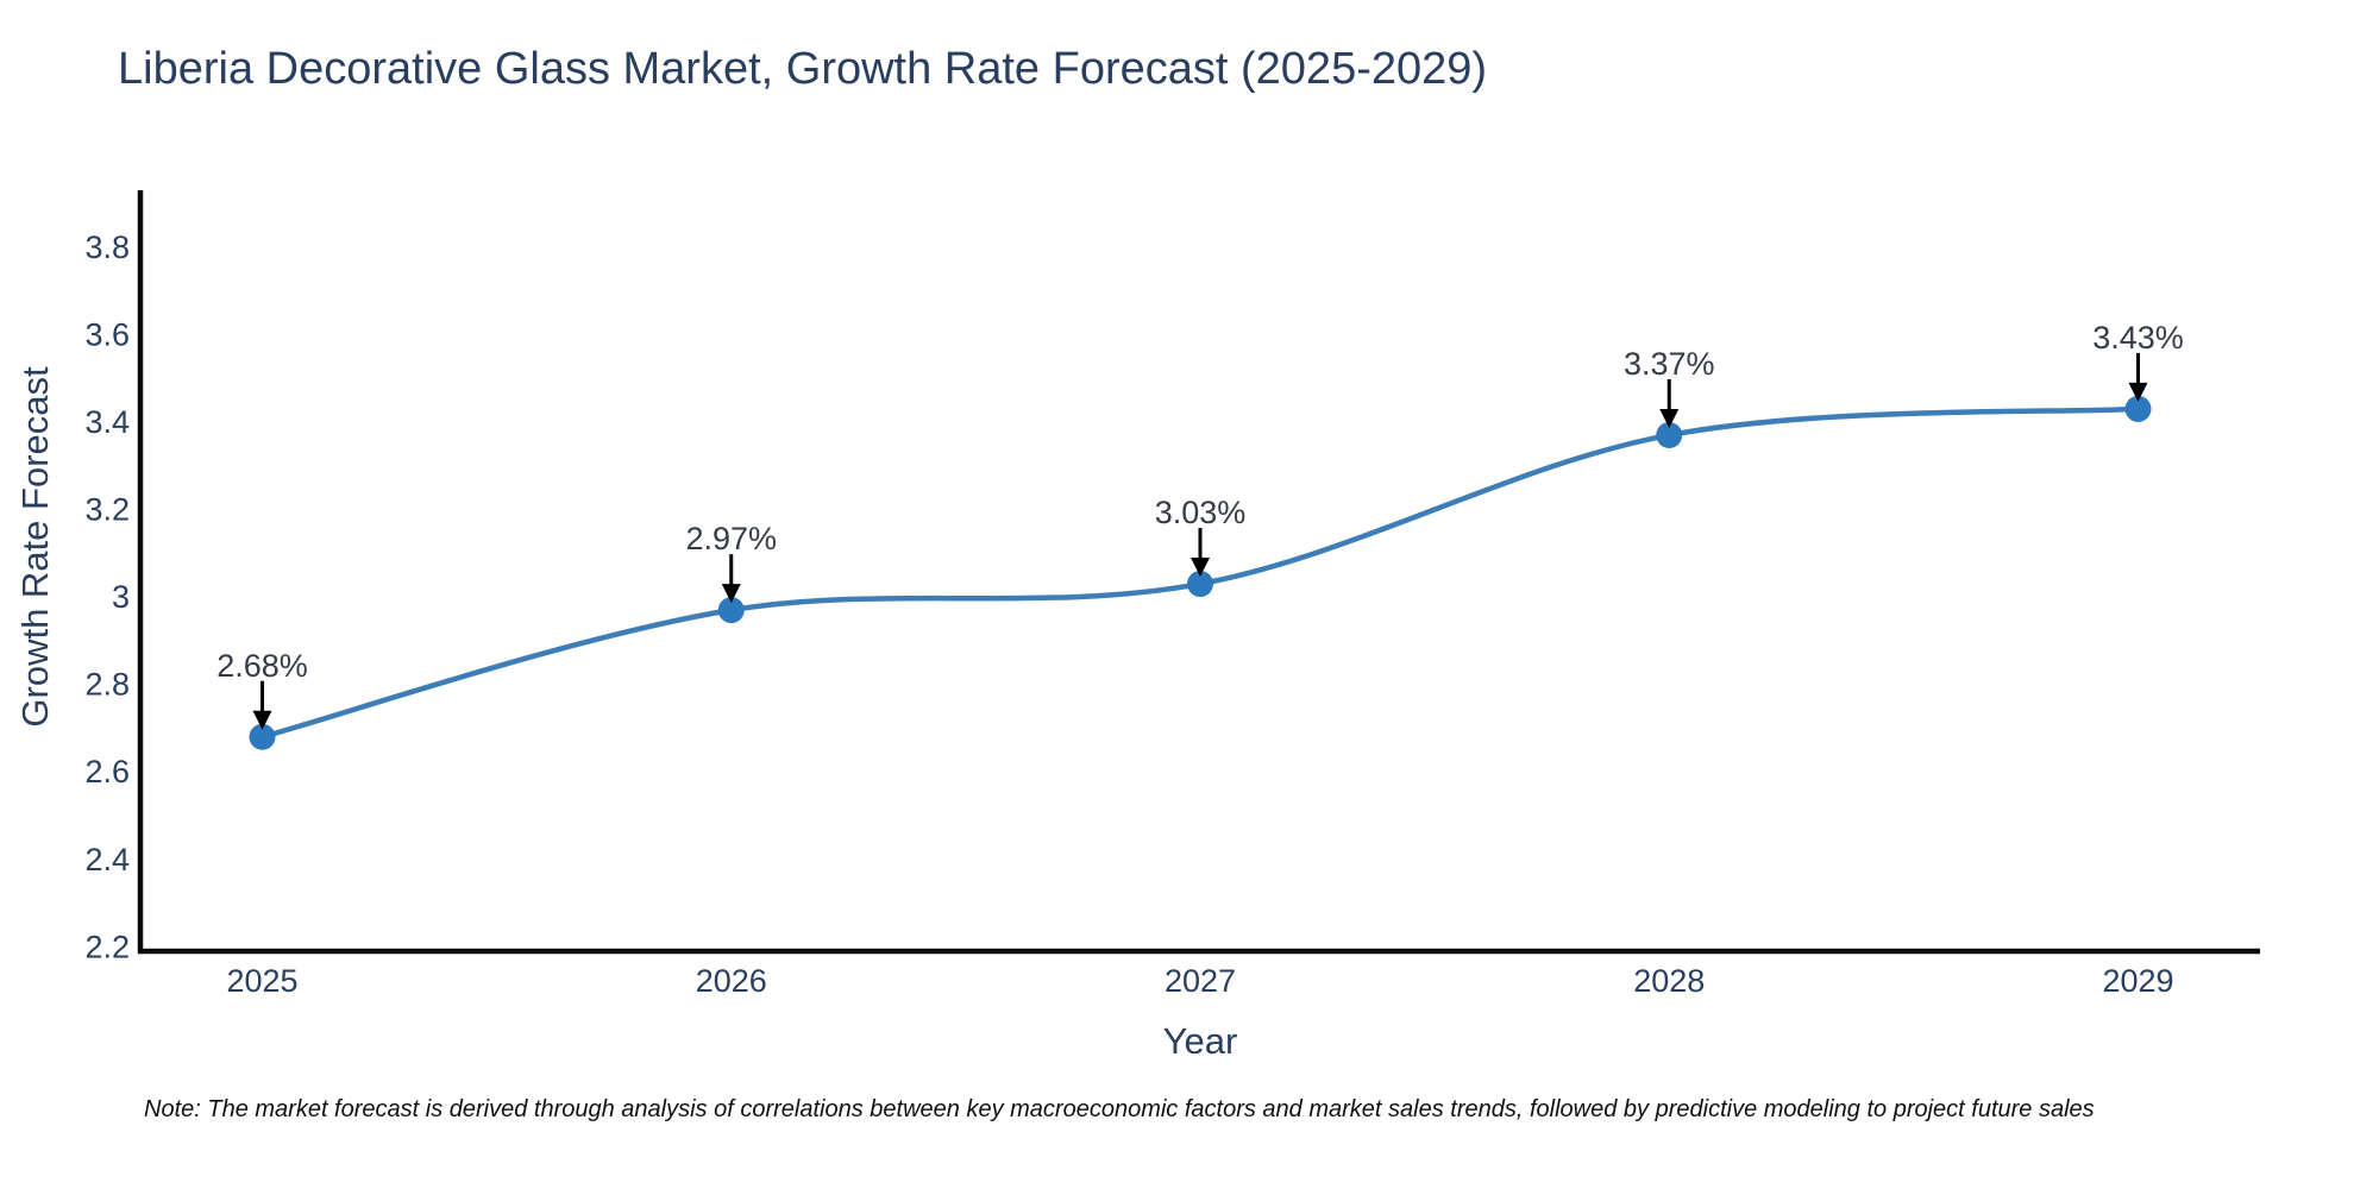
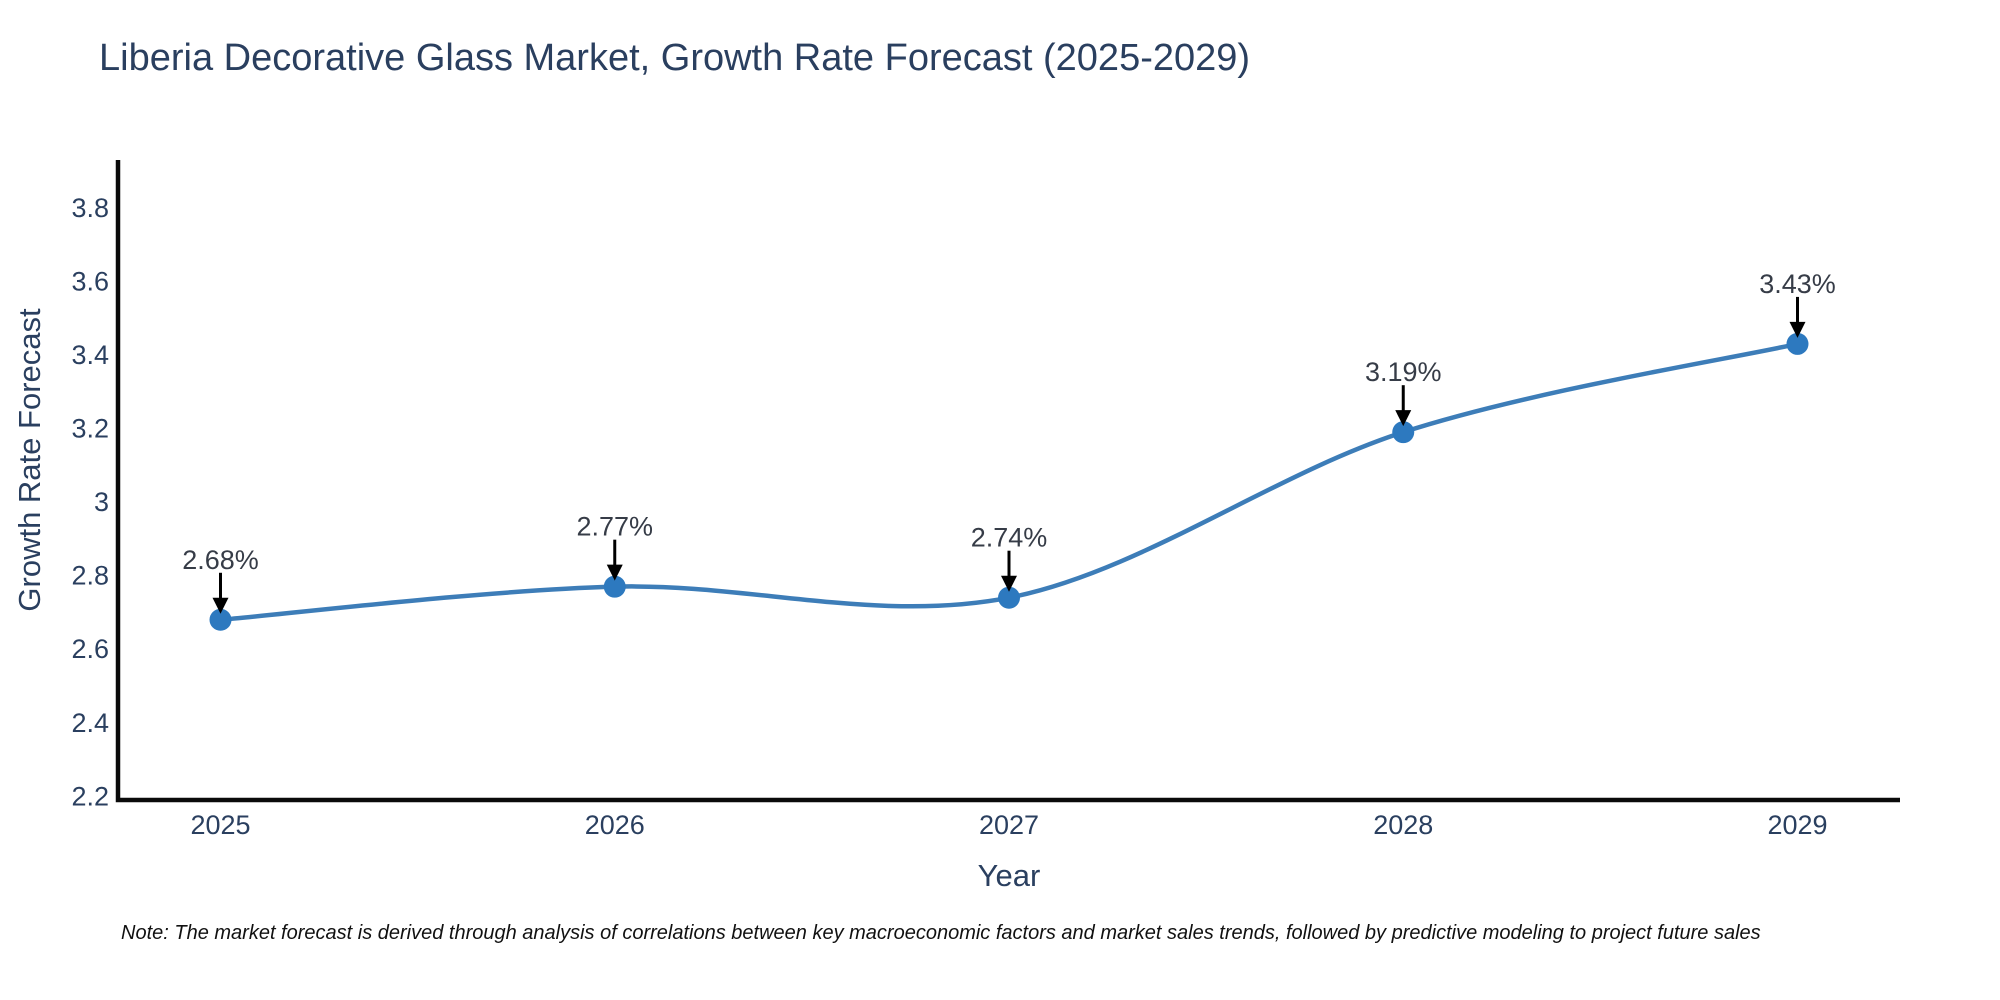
2026: 2.97% -> 2.77%
2027: 3.03% -> 2.74%
2028: 3.37% -> 3.19%
